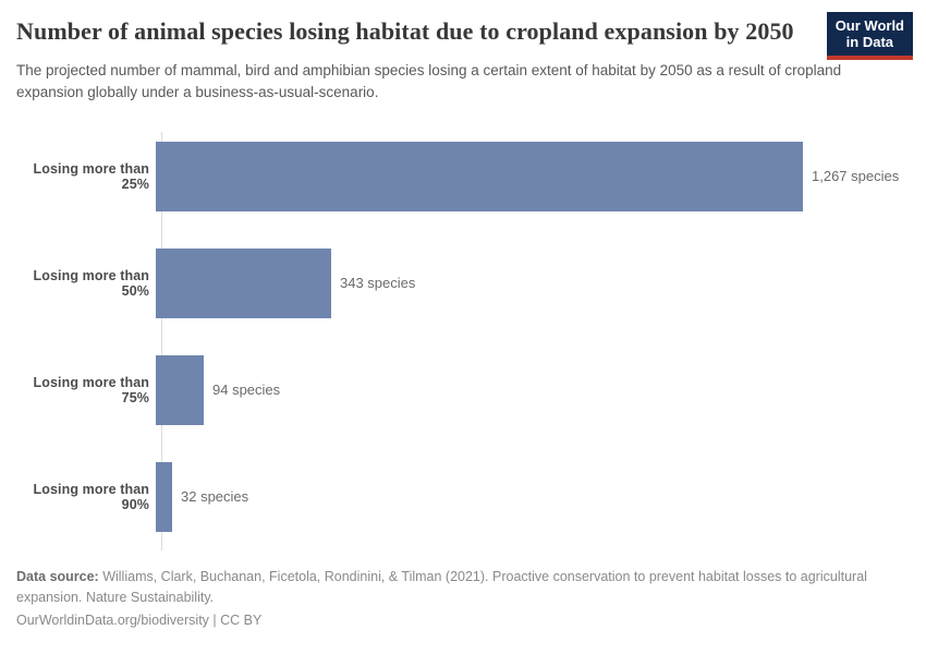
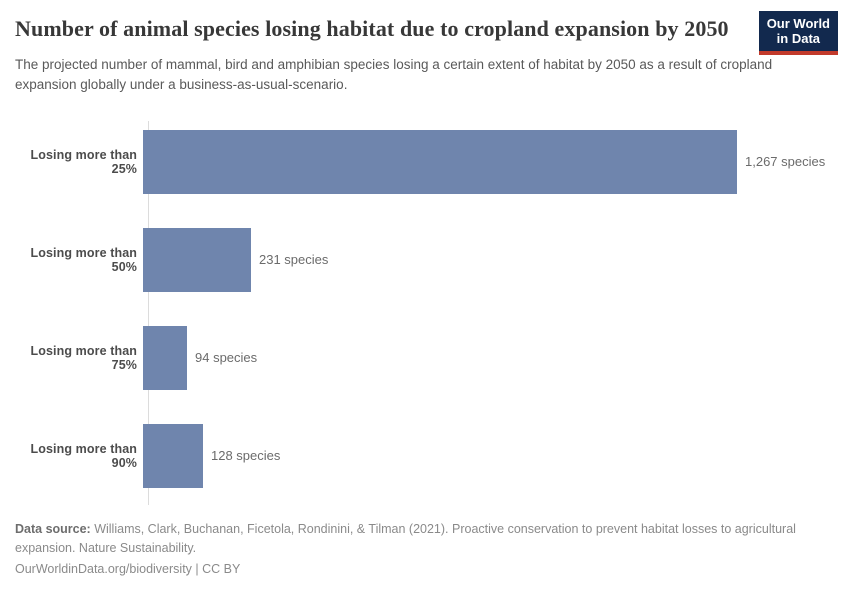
Losing more than 50%: 343 -> 231
Losing more than 90%: 32 -> 128
